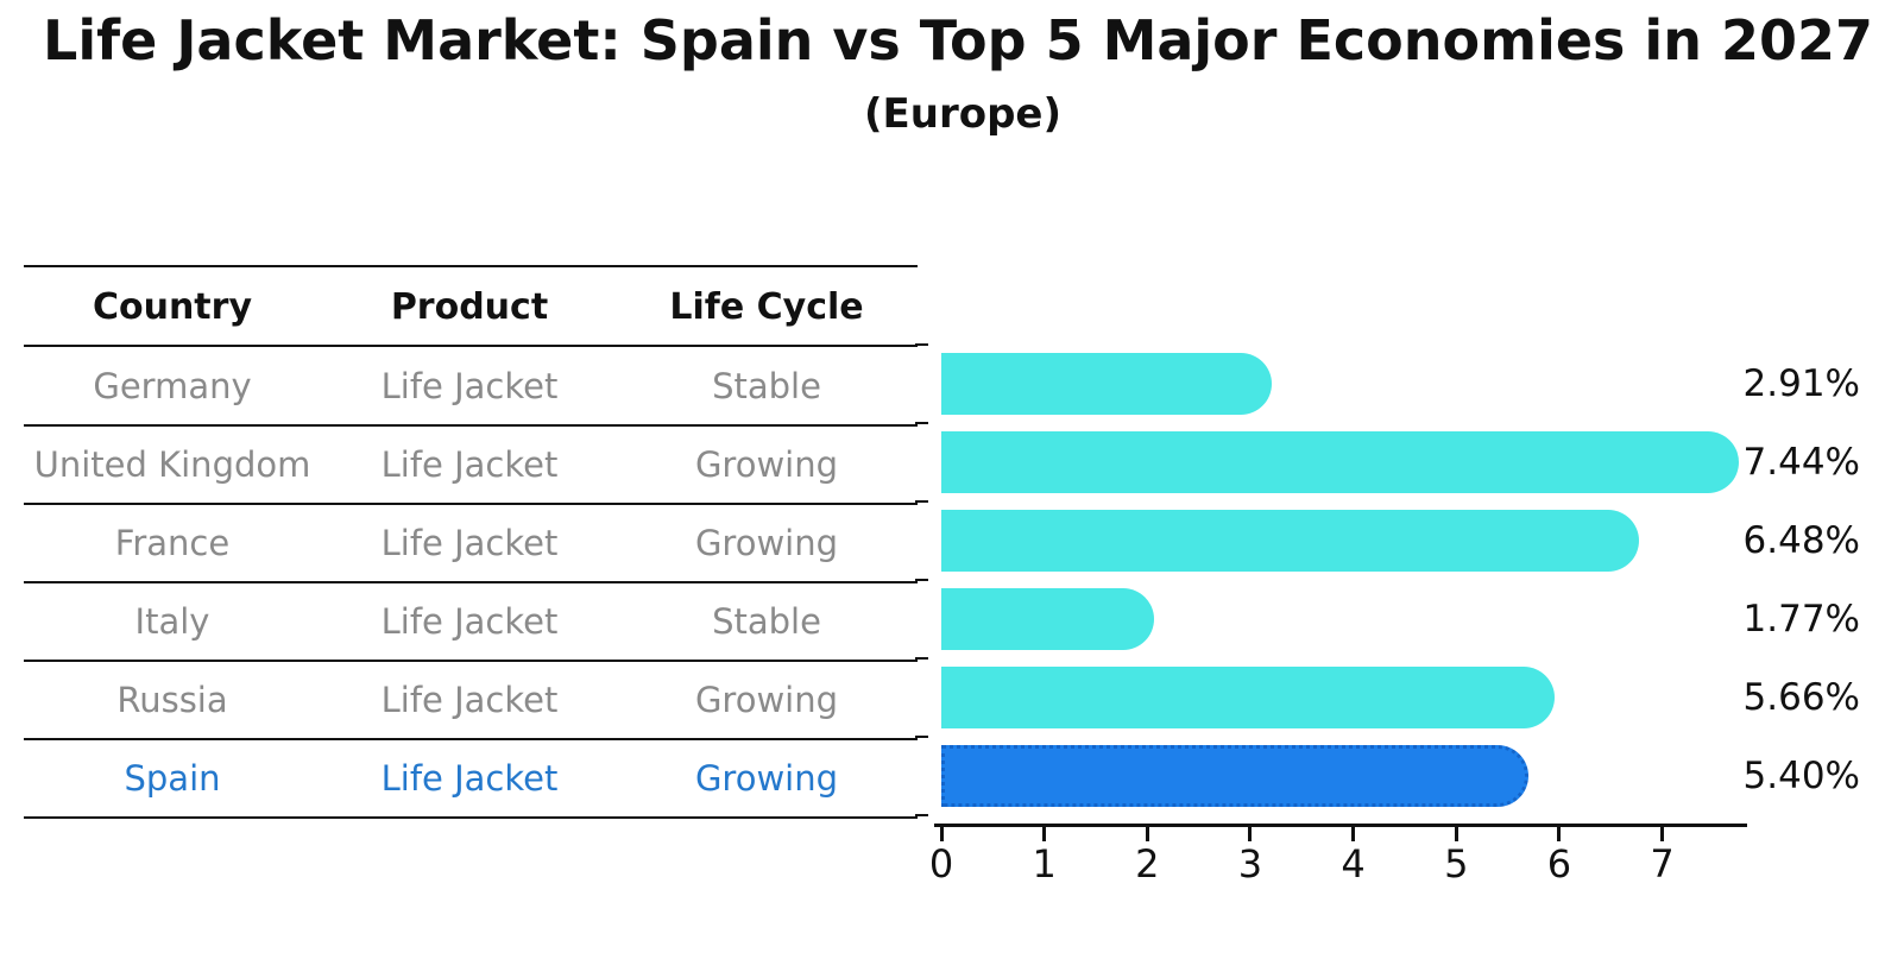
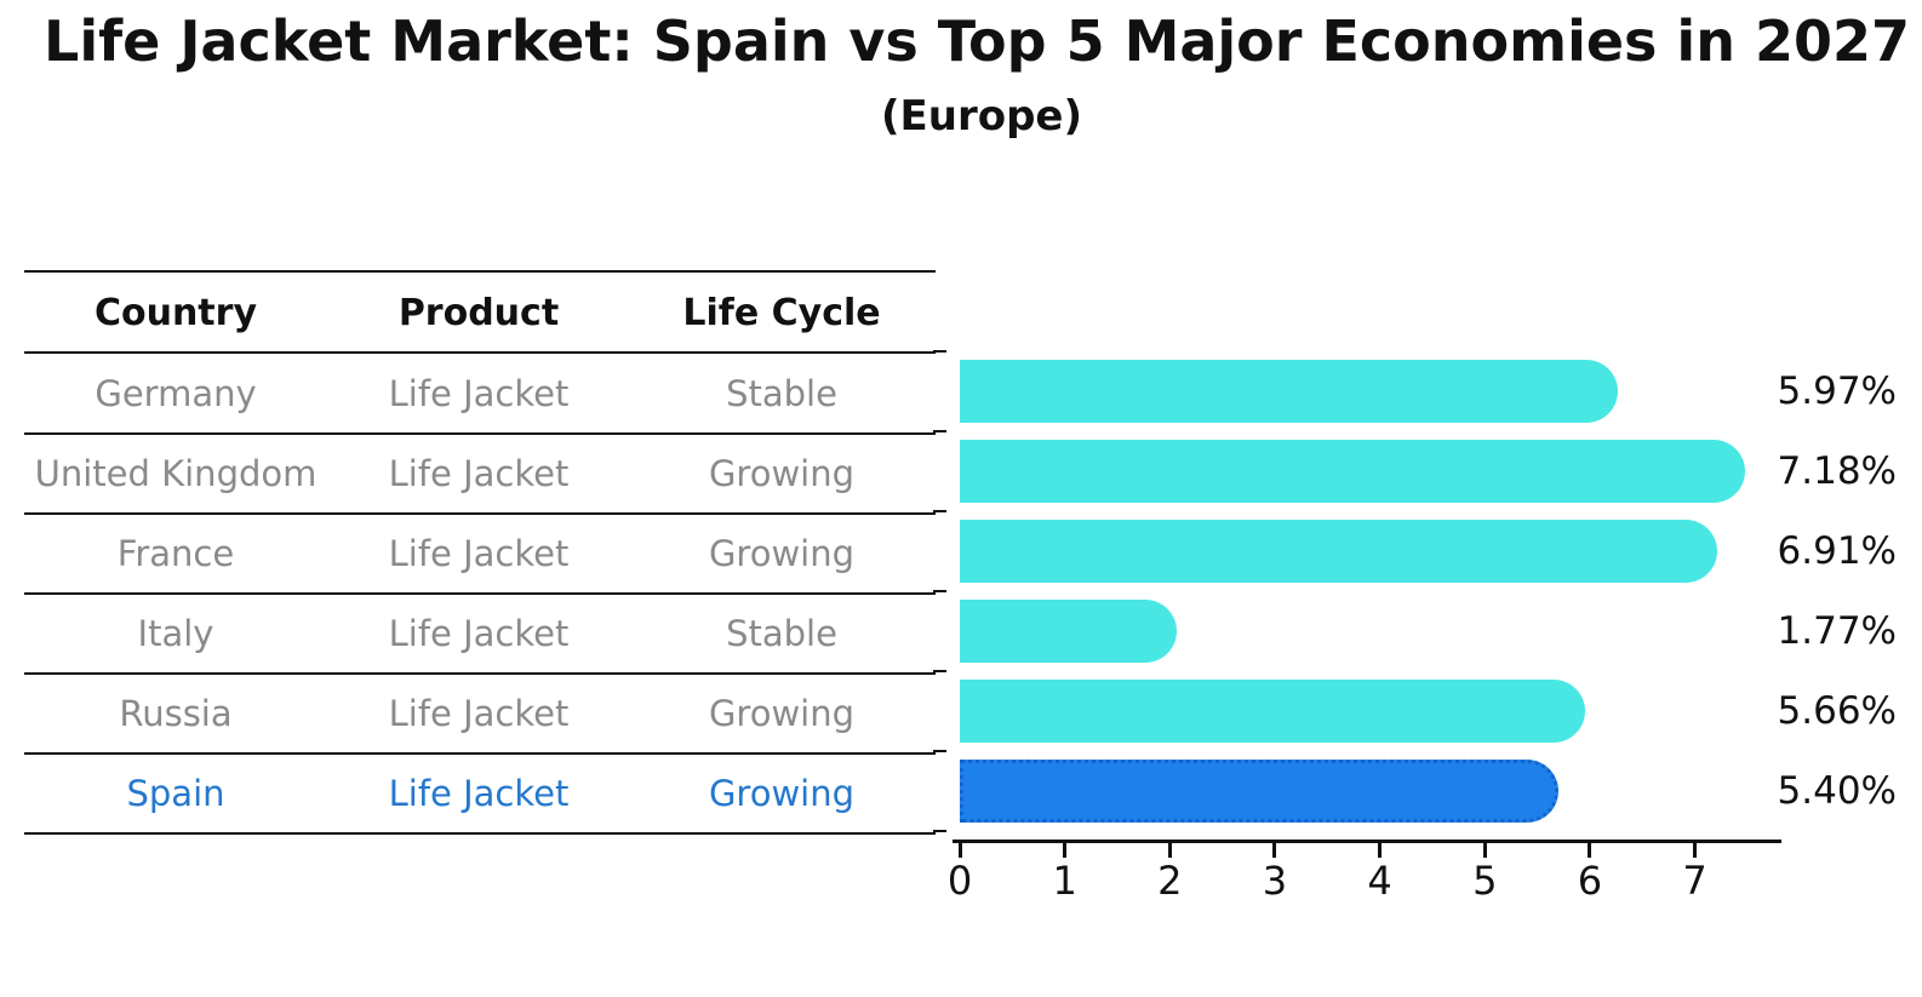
Germany: 2.91% -> 5.97%
United Kingdom: 7.44% -> 7.18%
France: 6.48% -> 6.91%
